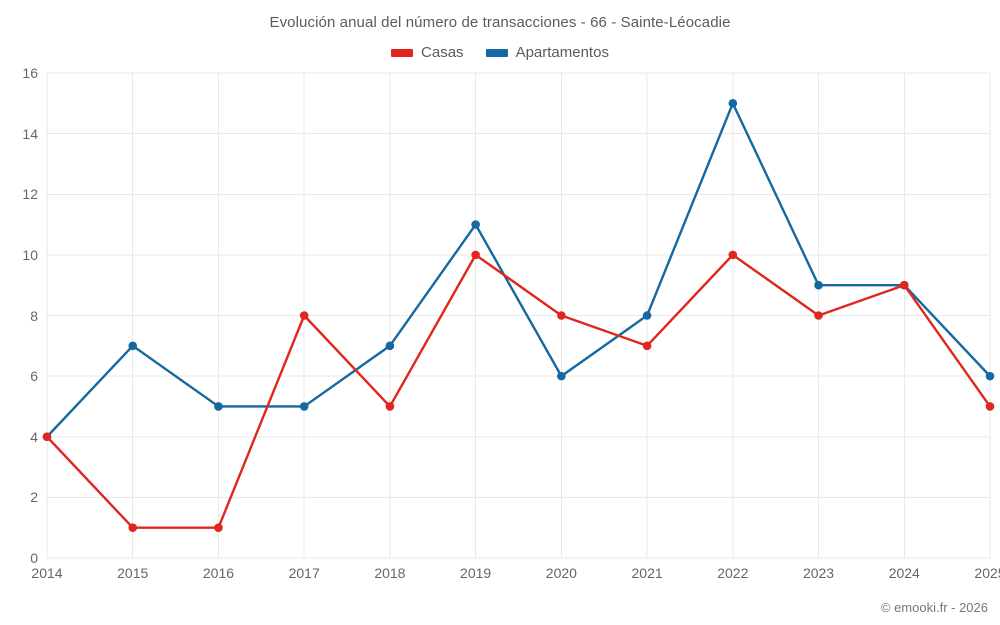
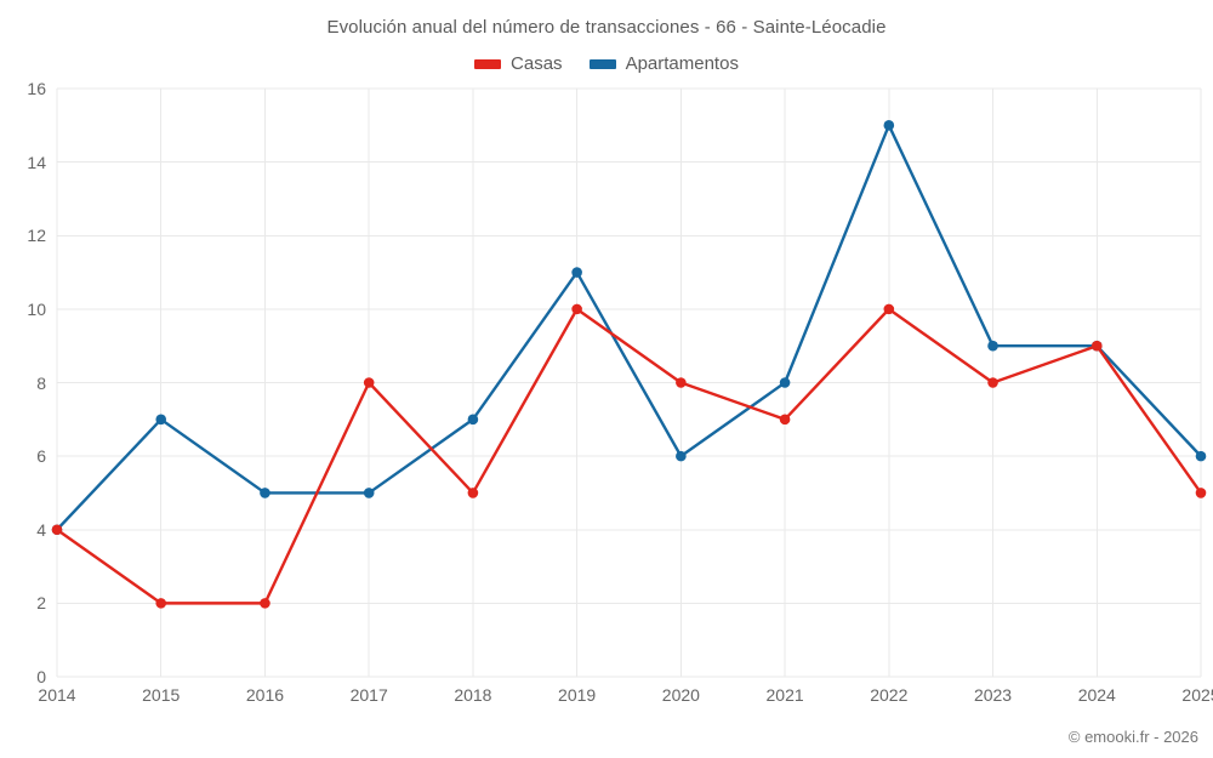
Casas/2015: 1 -> 2
Casas/2016: 1 -> 2
